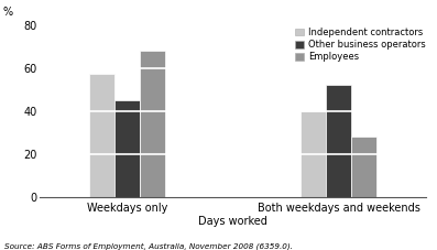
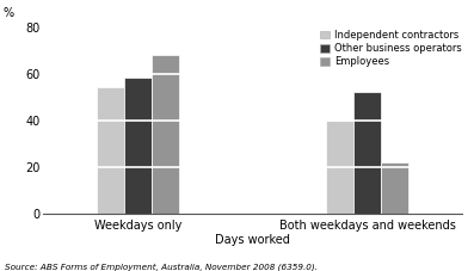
Independent contractors/Weekdays only: 57 -> 54
Other business operators/Weekdays only: 45 -> 58
Employees/Both weekdays and weekends: 28 -> 22
